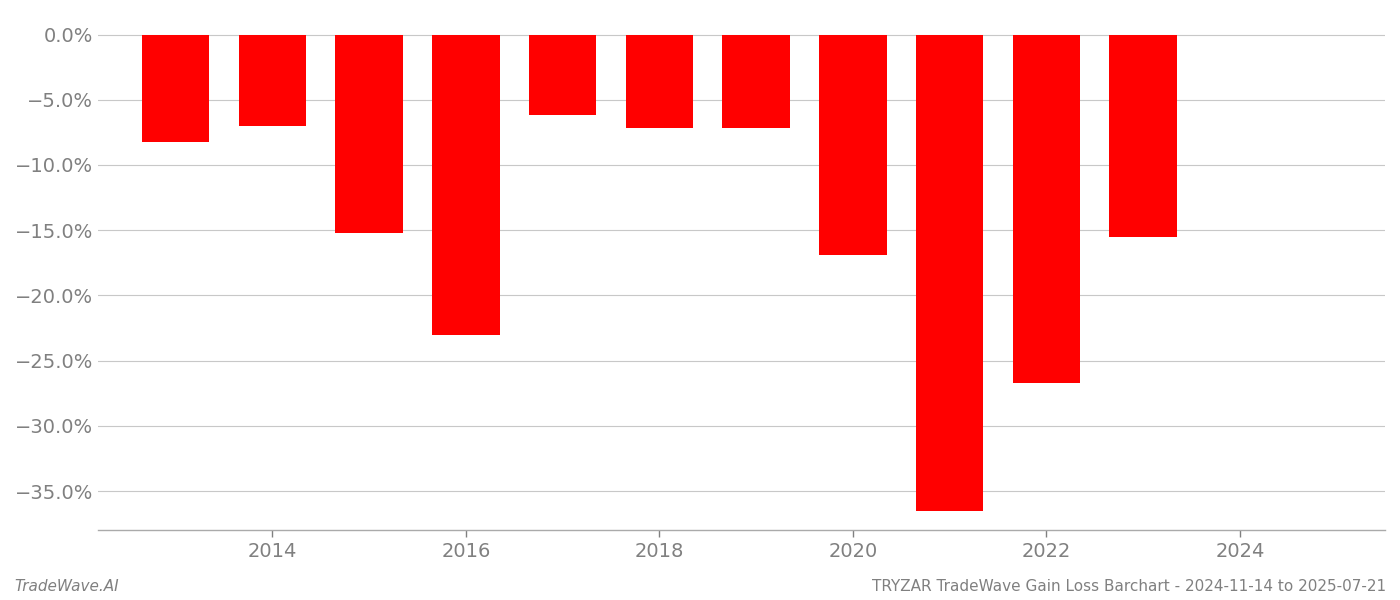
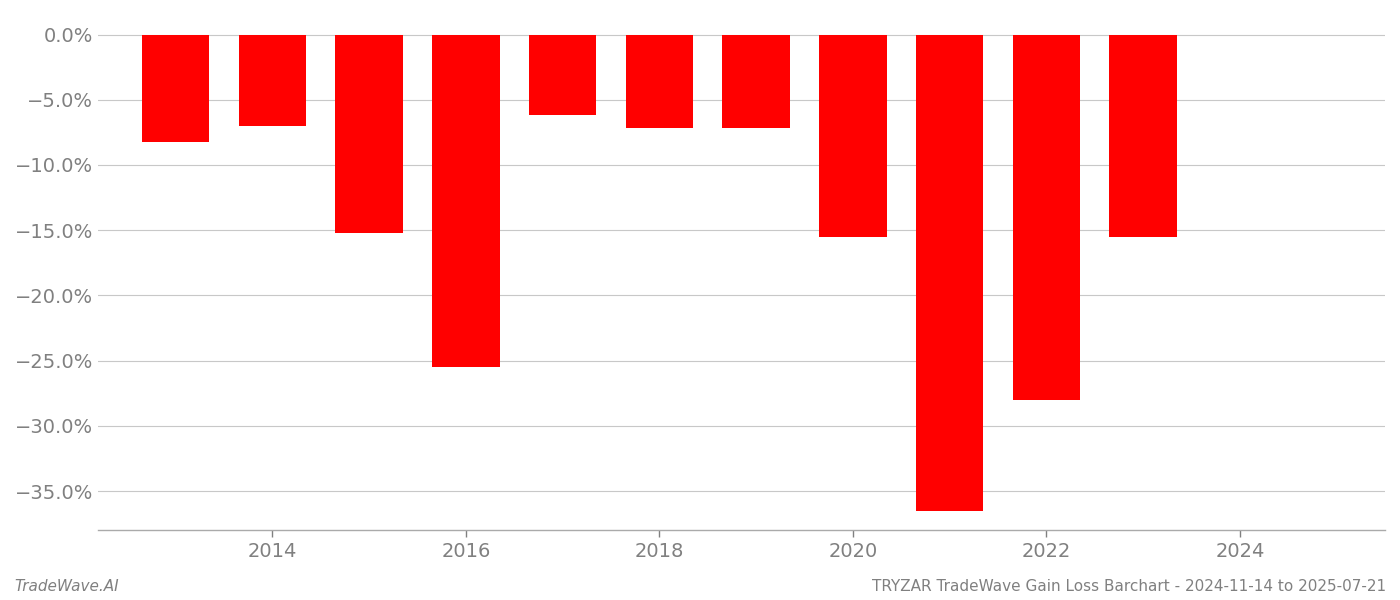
2016: -23.0% -> -25.5%
2020: -16.9% -> -15.5%
2022: -26.7% -> -28.0%
